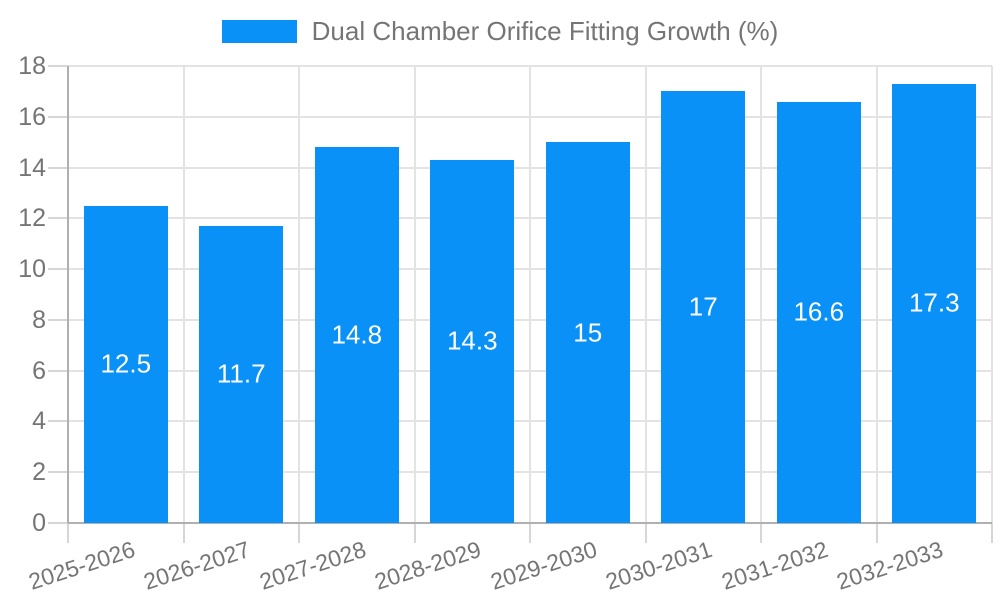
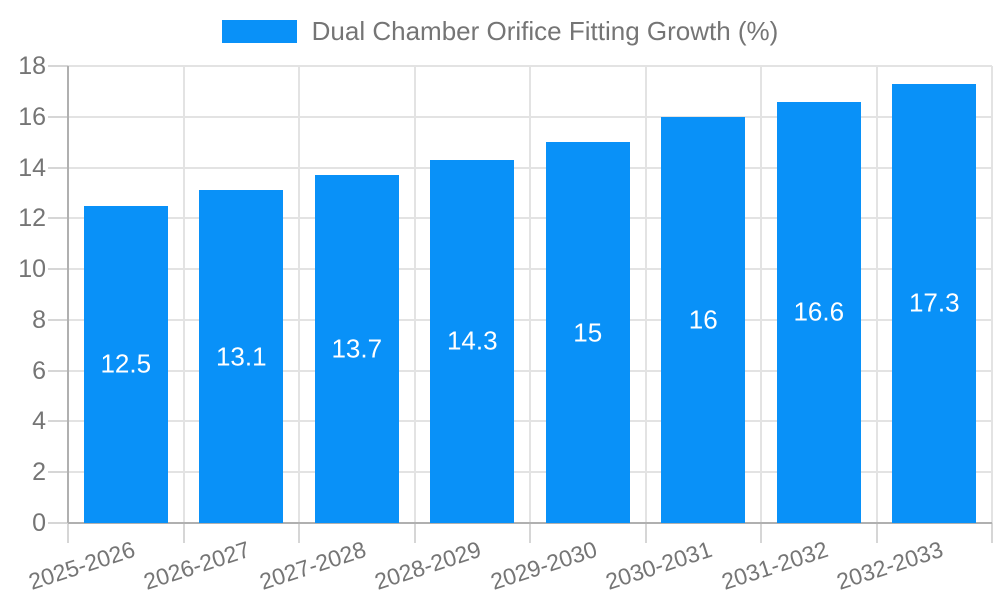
2026-2027: 11.7 -> 13.1
2027-2028: 14.8 -> 13.7
2030-2031: 17 -> 16
